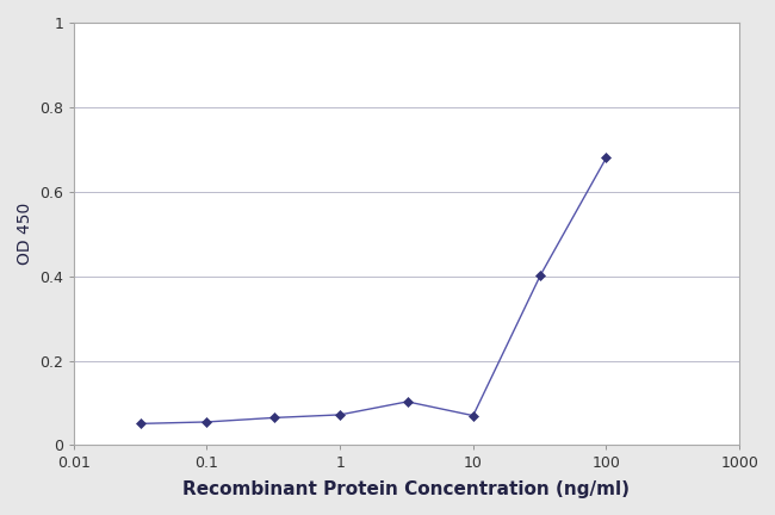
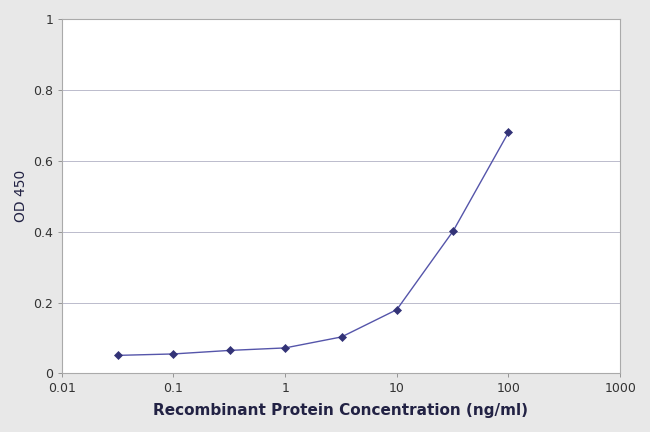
10: 0.070 -> 0.180
